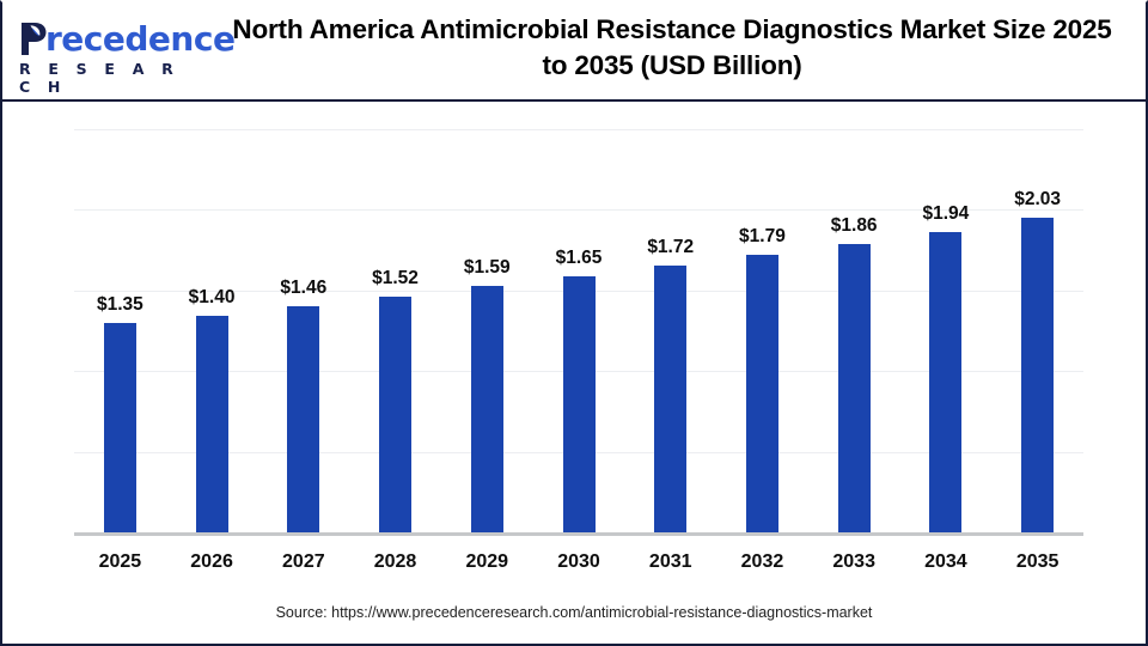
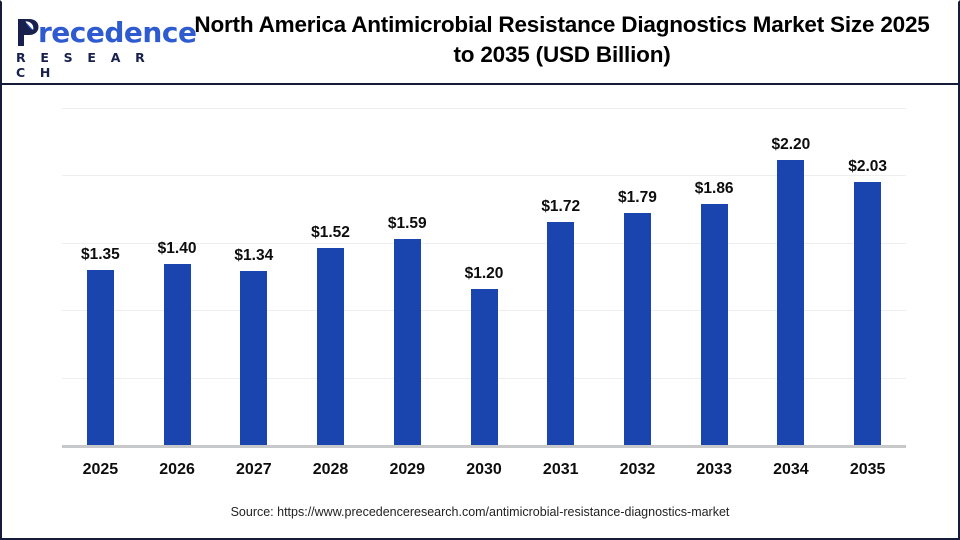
2027: $1.46 -> $1.34
2030: $1.65 -> $1.20
2034: $1.94 -> $2.20
